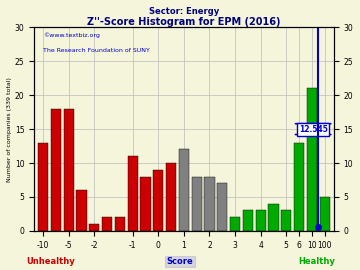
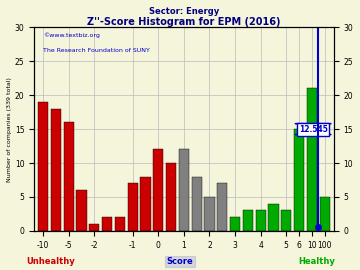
-10: 13 -> 19
-5: 18 -> 16
-1: 11 -> 7
0: 9 -> 12
2: 8 -> 5
6: 13 -> 15
